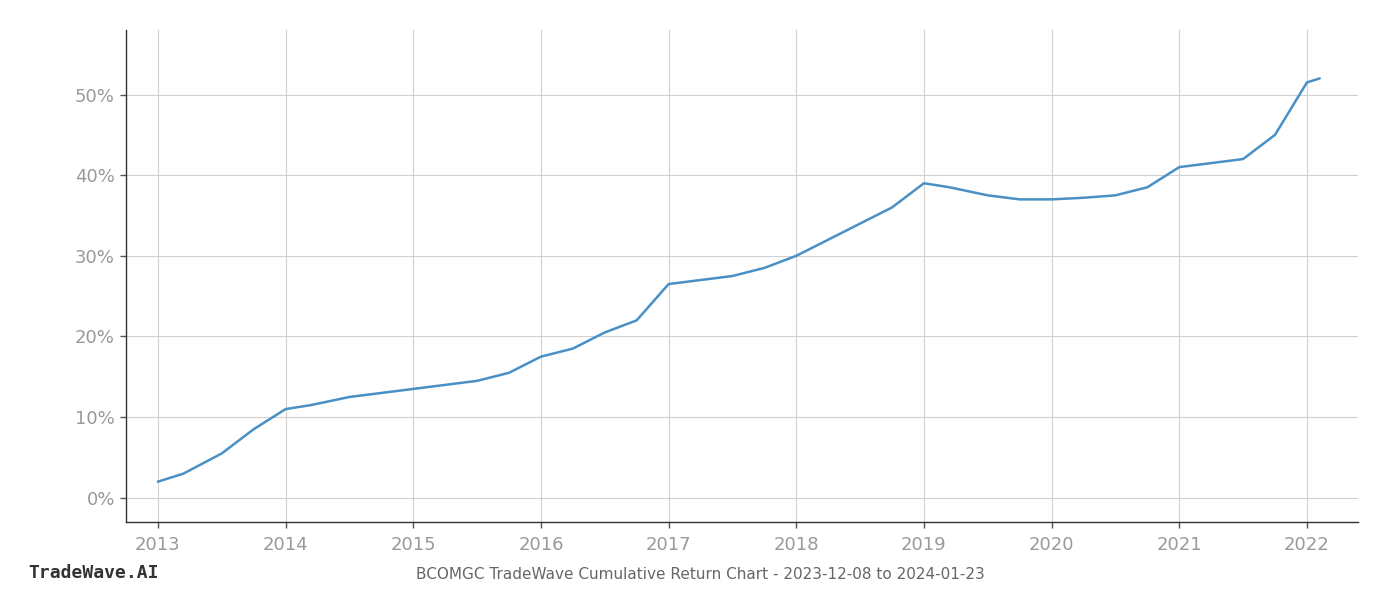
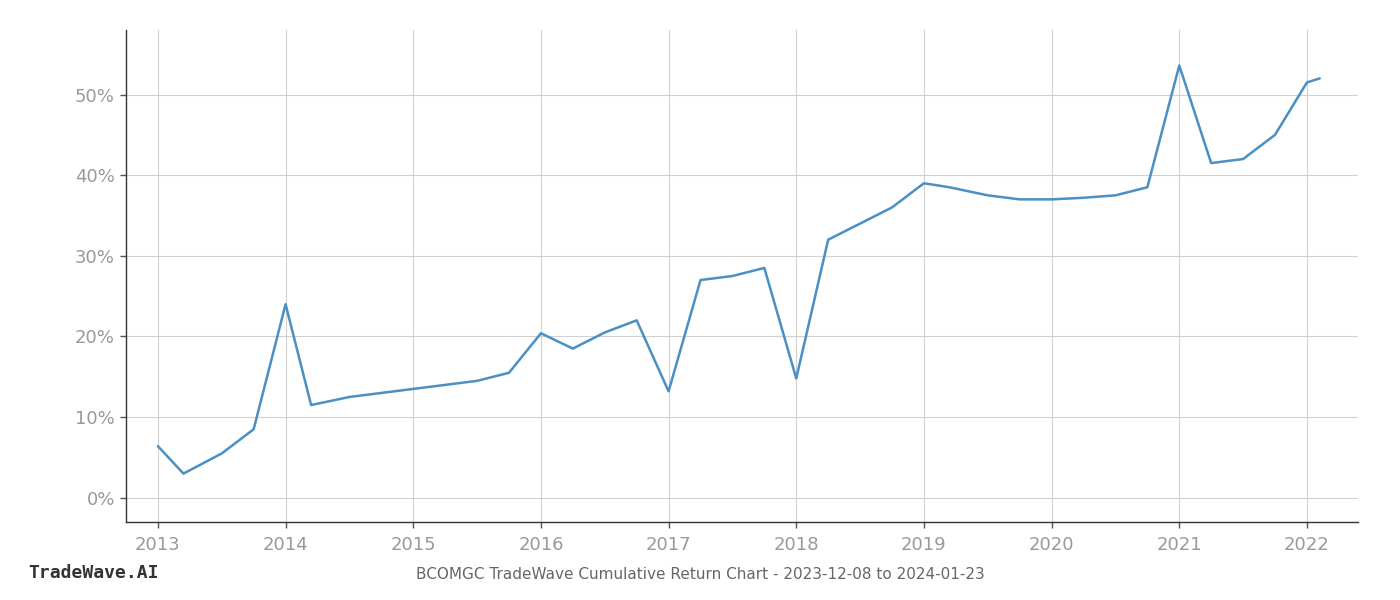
2013: 2.0% -> 6.4%
2014: 11.0% -> 24.0%
2016: 17.5% -> 20.4%
2017: 26.5% -> 13.2%
2018: 30.0% -> 14.8%
2021: 41.0% -> 53.6%
